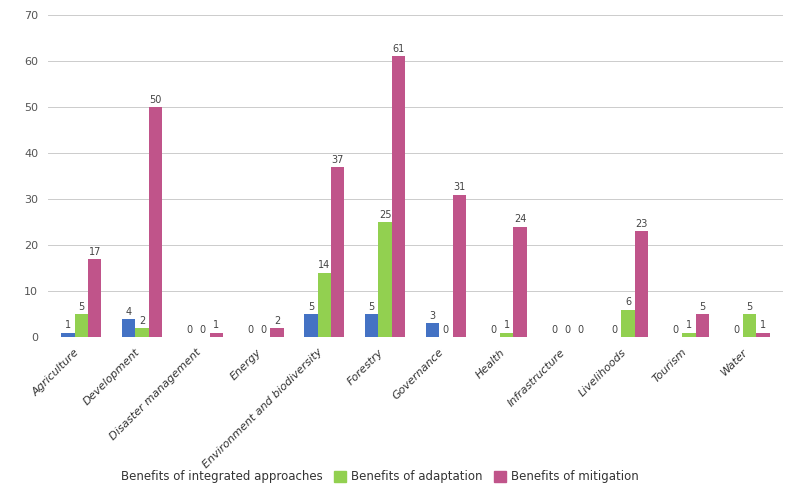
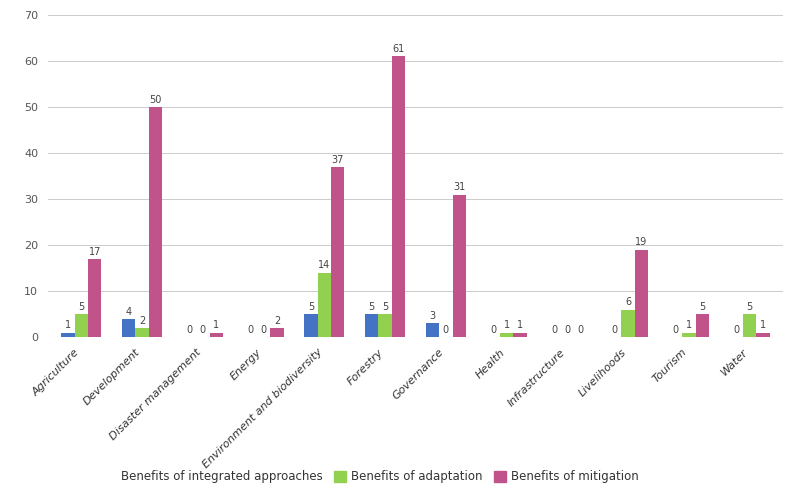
Benefits of adaptation/Forestry: 25 -> 5
Benefits of mitigation/Health: 24 -> 1
Benefits of mitigation/Livelihoods: 23 -> 19
